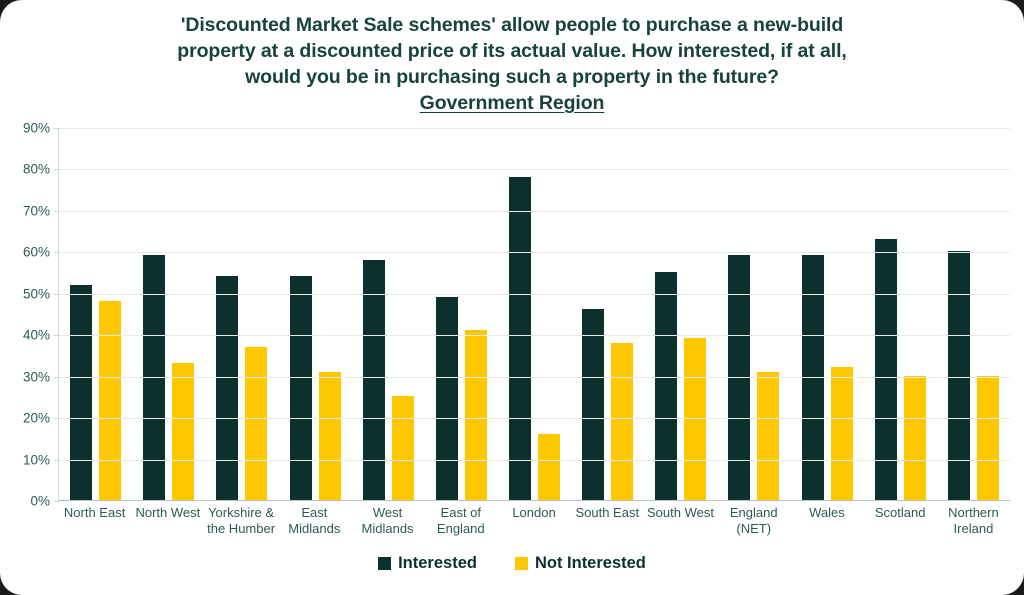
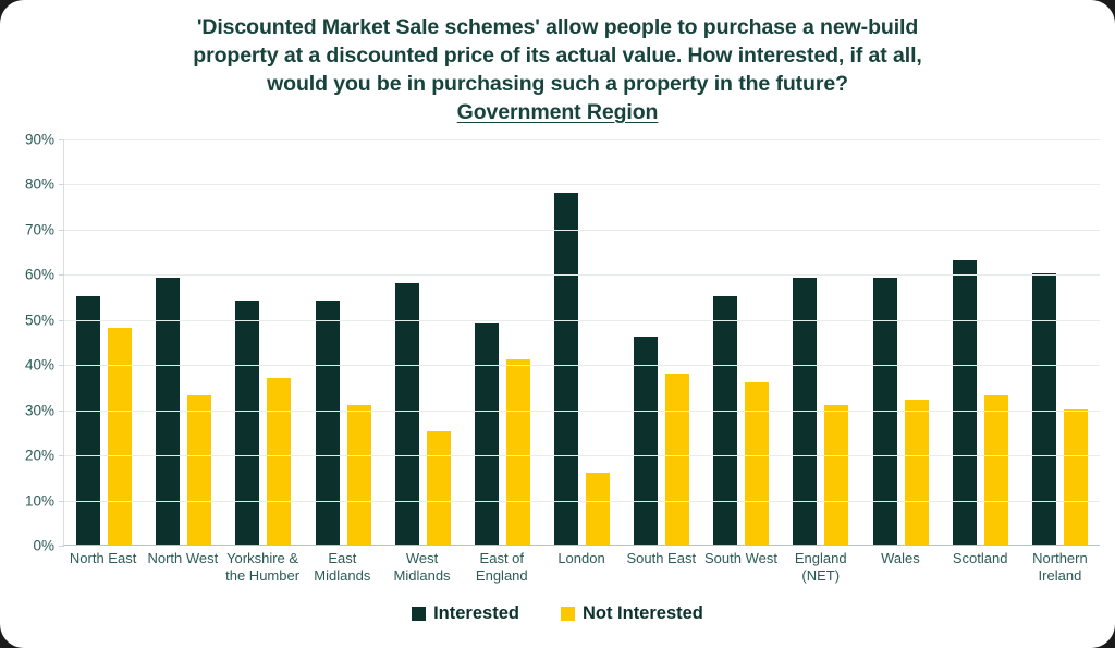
Interested/North East: 52% -> 55%
Not Interested/South West: 39% -> 36%
Not Interested/Scotland: 30% -> 33%
